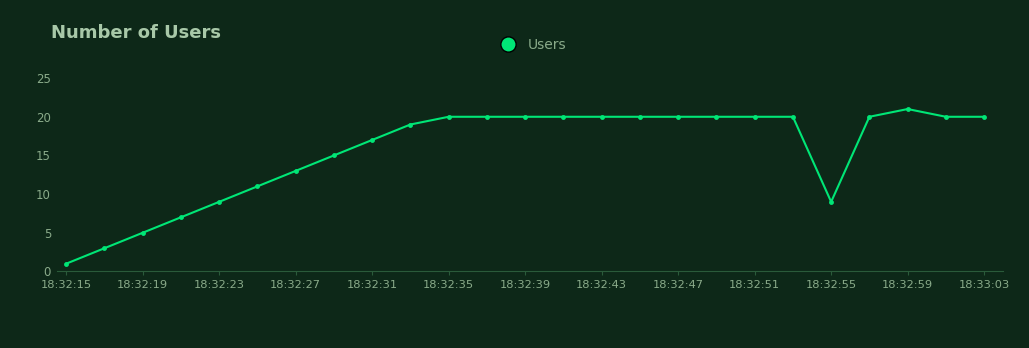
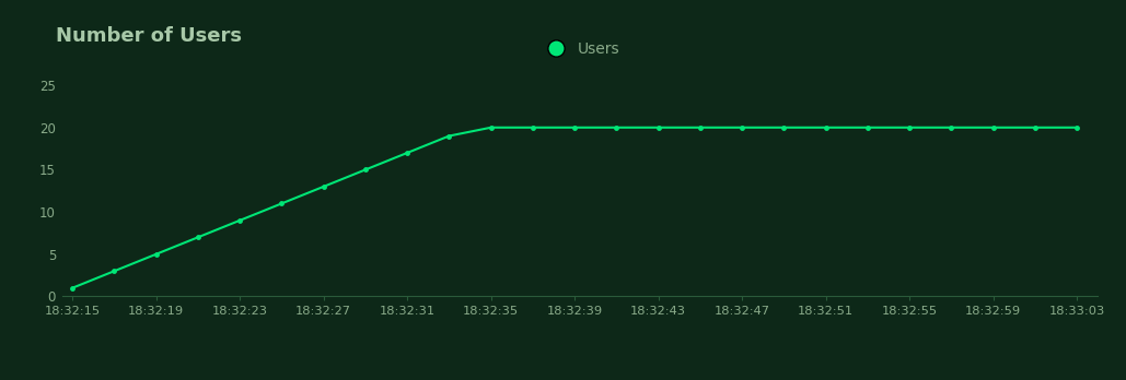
18:32:55: 9 -> 20
18:32:59: 21 -> 20
